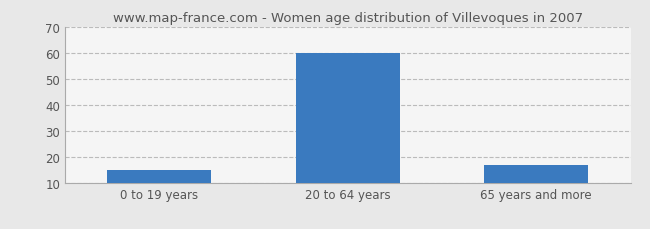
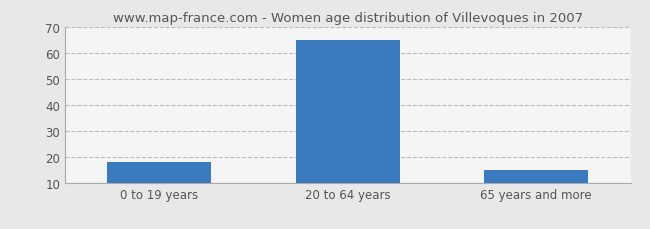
0 to 19 years: 15 -> 18
20 to 64 years: 60 -> 65
65 years and more: 17 -> 15
